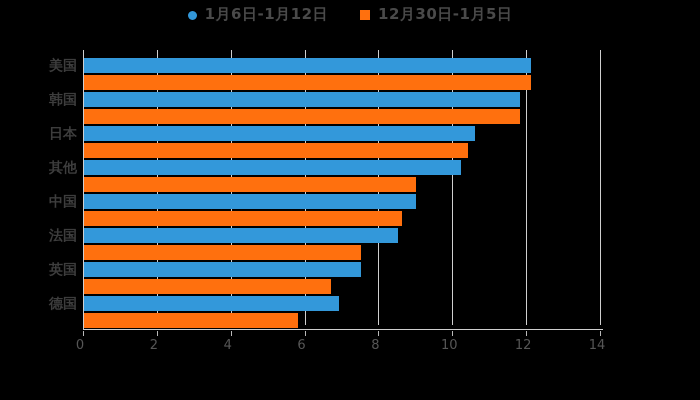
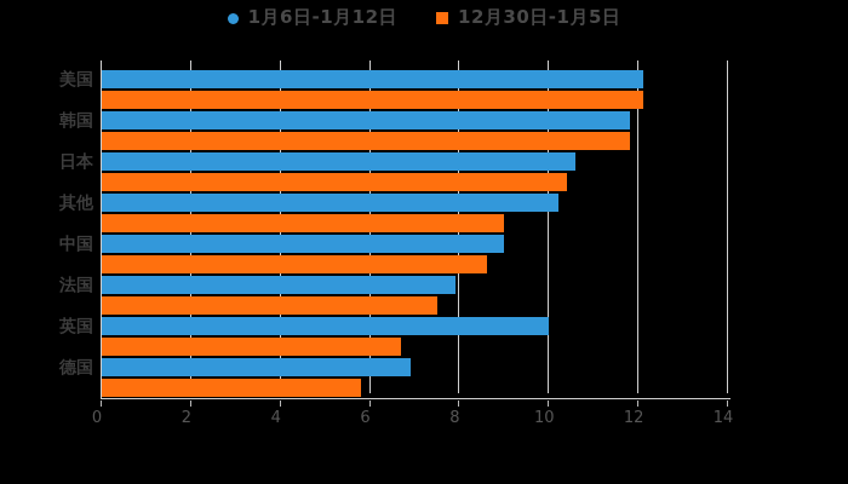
1月6日-1月12日/法国: 8.5 -> 7.9
1月6日-1月12日/英国: 7.5 -> 10.0
